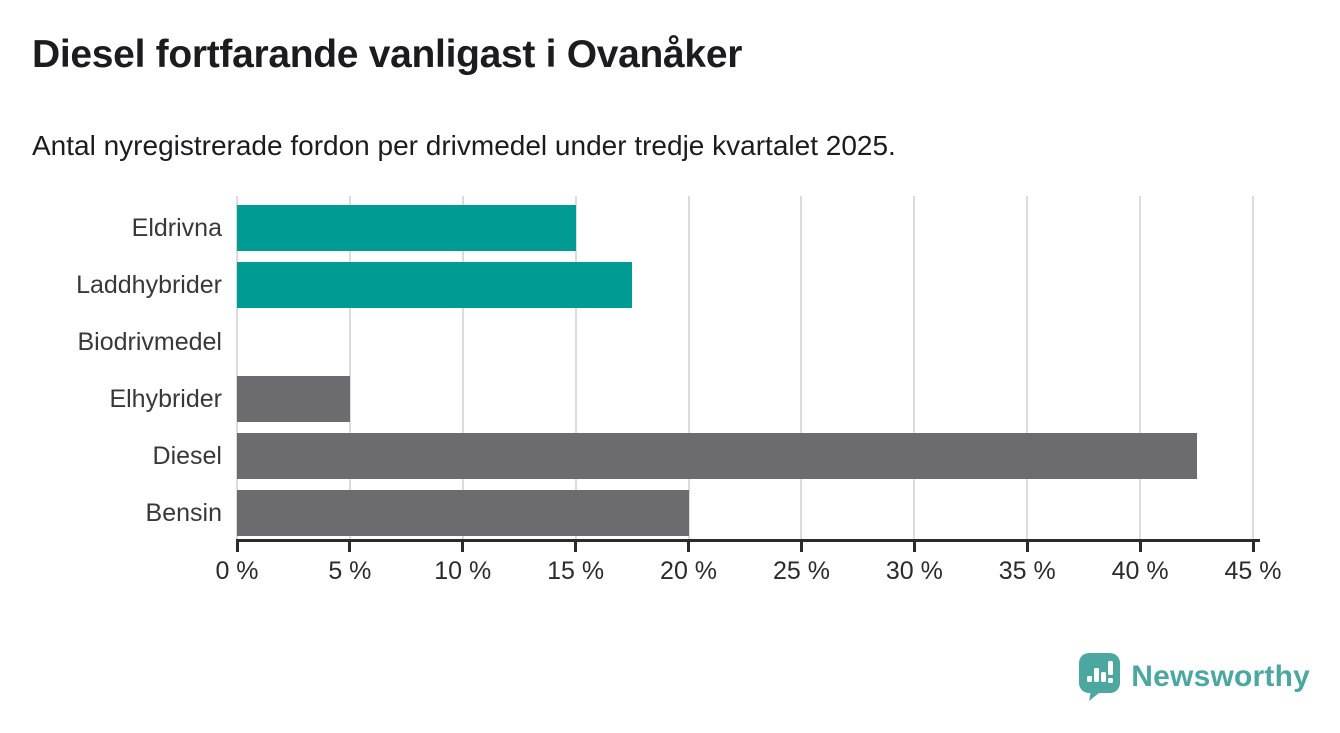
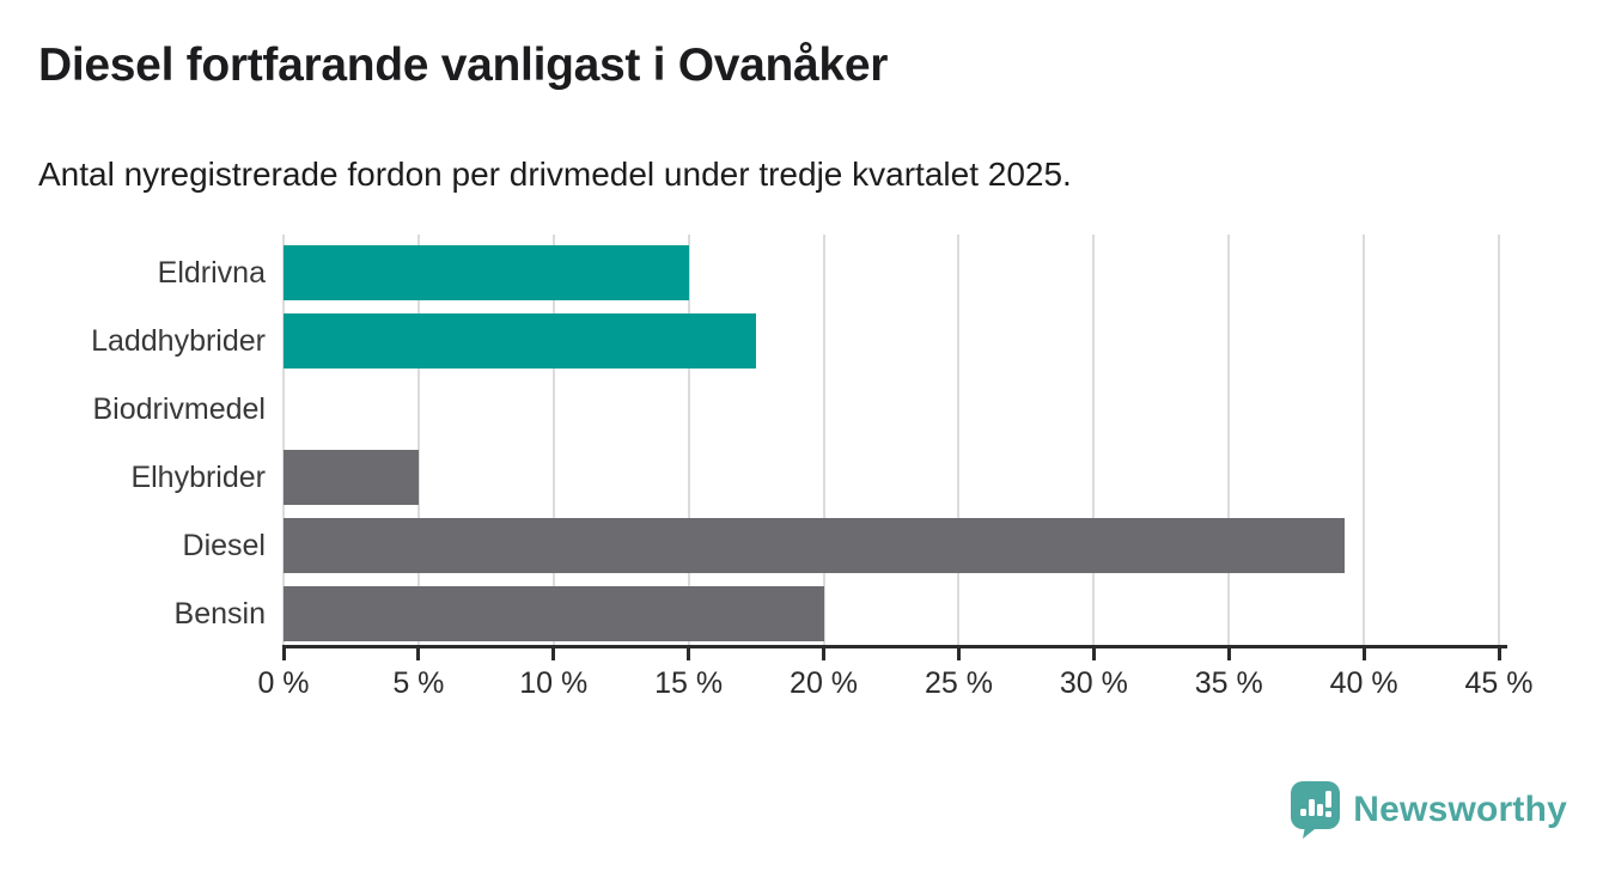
Diesel: 42.5% -> 39.3%
